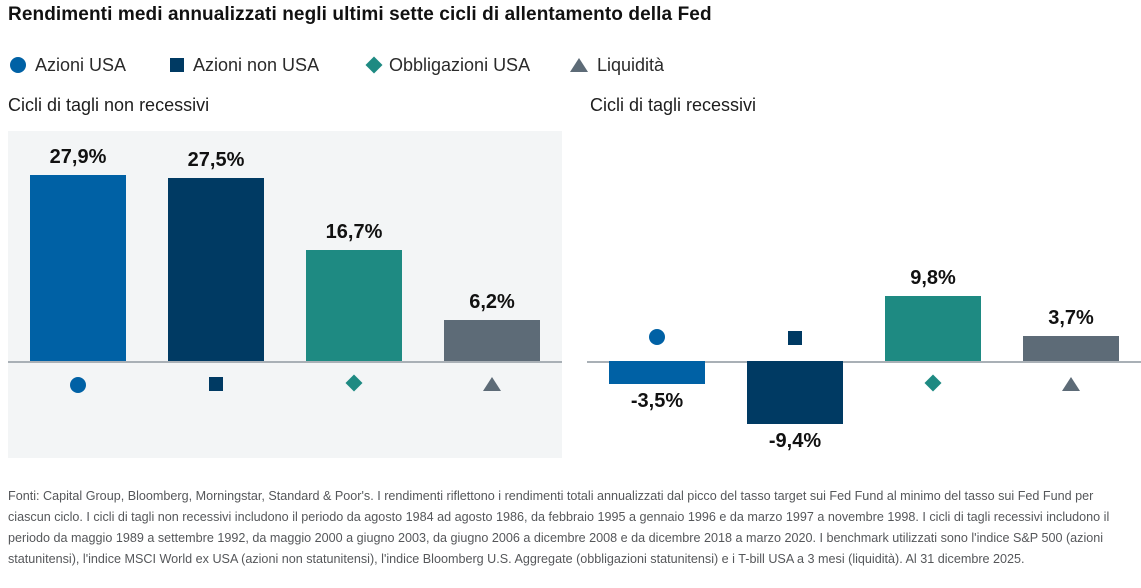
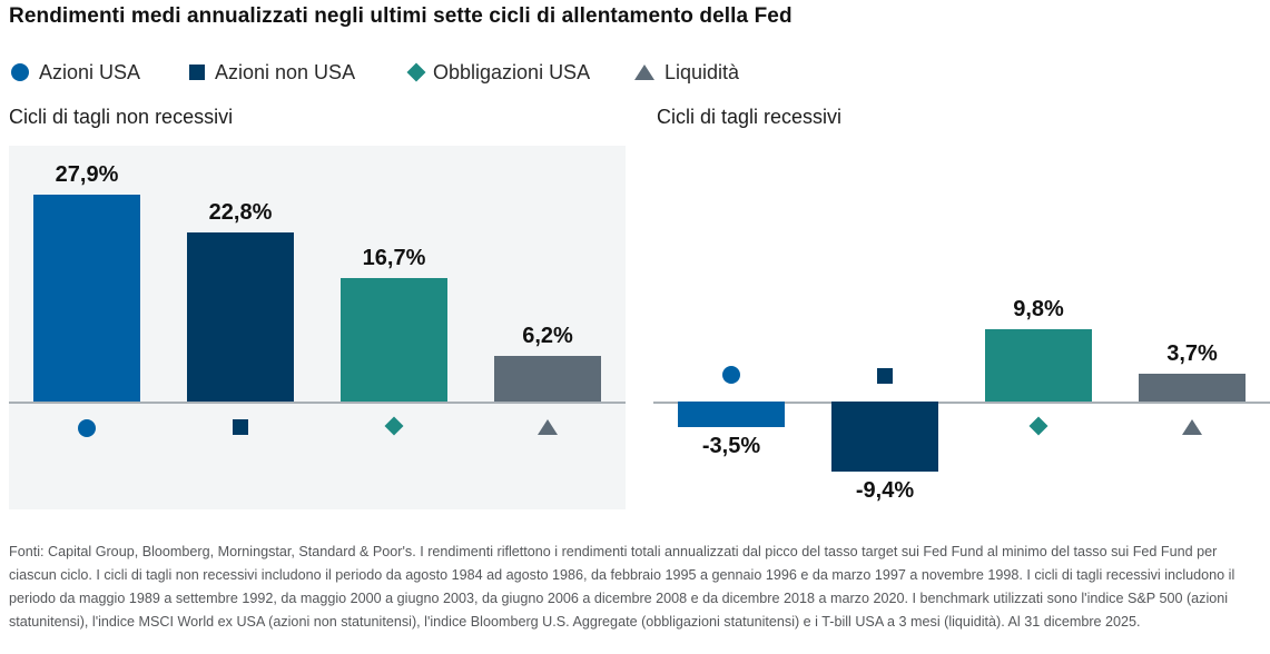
Cicli di tagli non recessivi/Azioni non USA: 27,5% -> 22,8%
